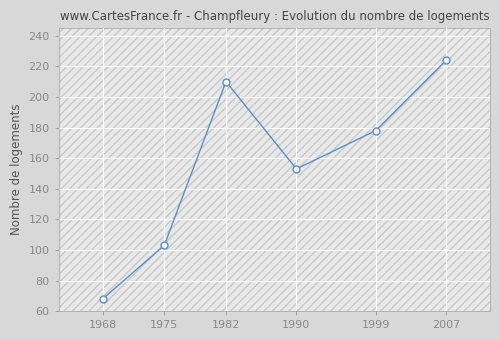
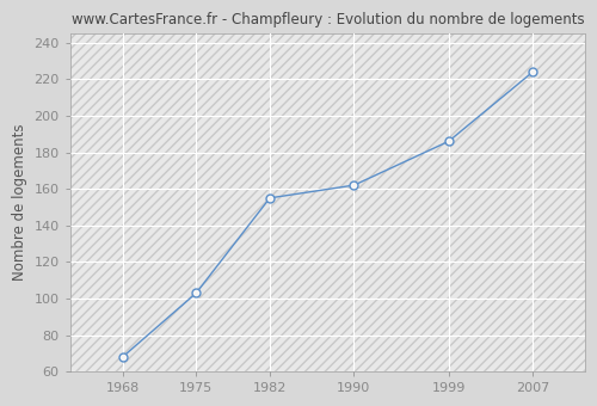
1982: 210 -> 155
1990: 153 -> 162
1999: 178 -> 186
